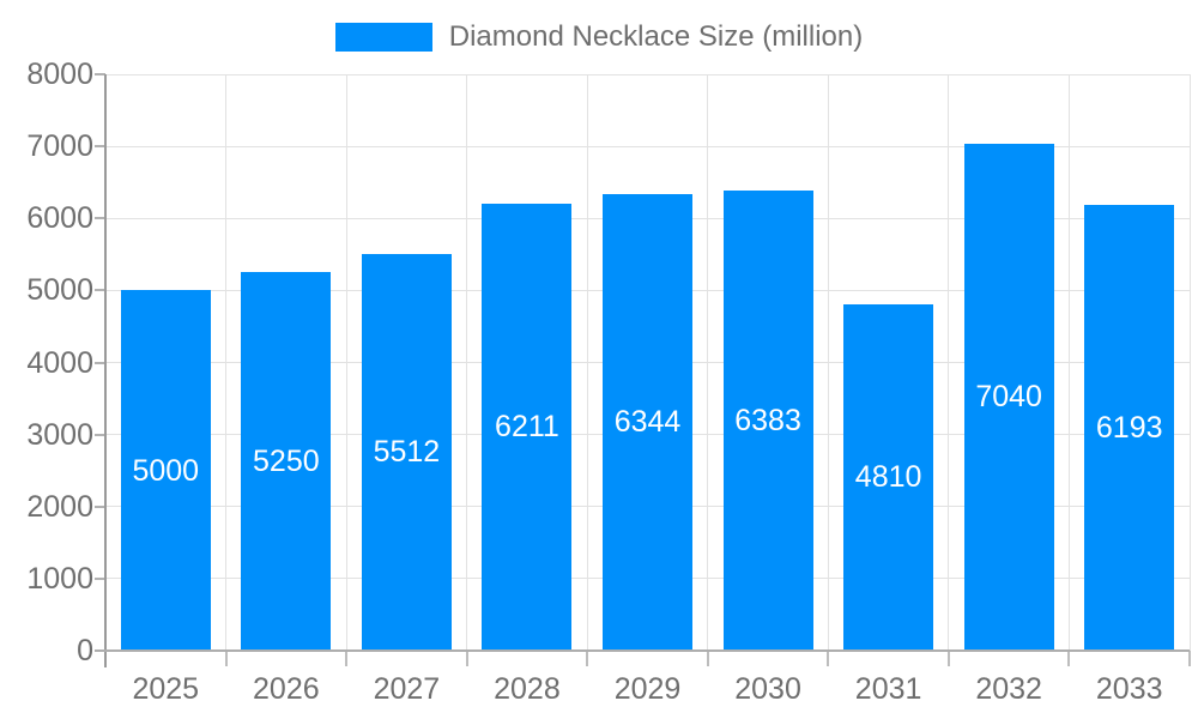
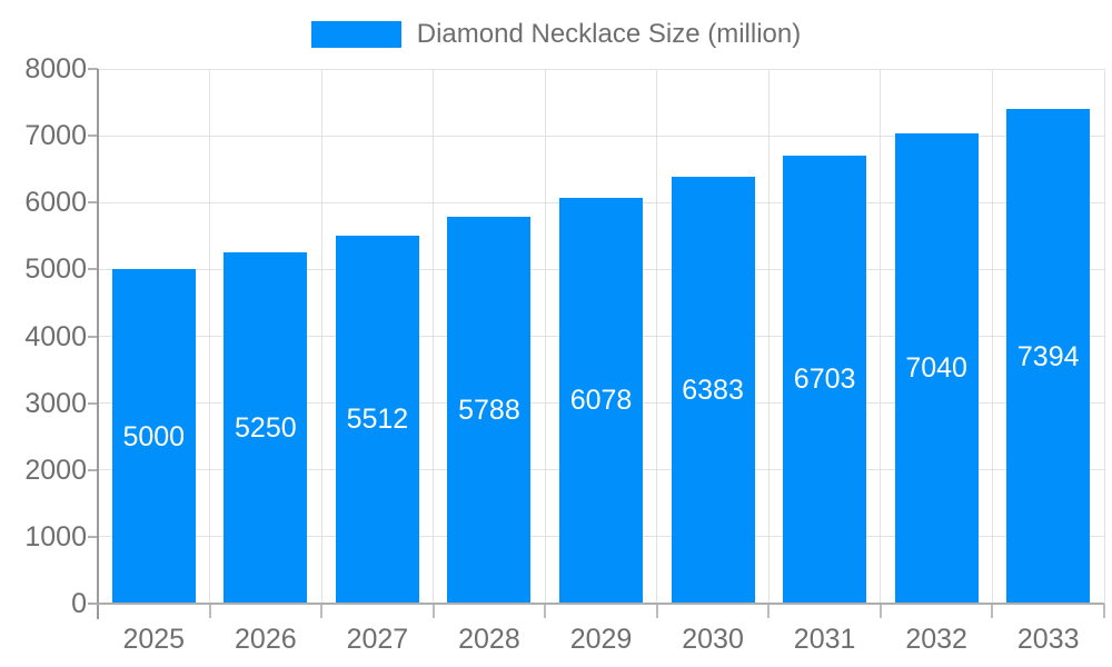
2028: 6211 -> 5788
2029: 6344 -> 6078
2031: 4810 -> 6703
2033: 6193 -> 7394
